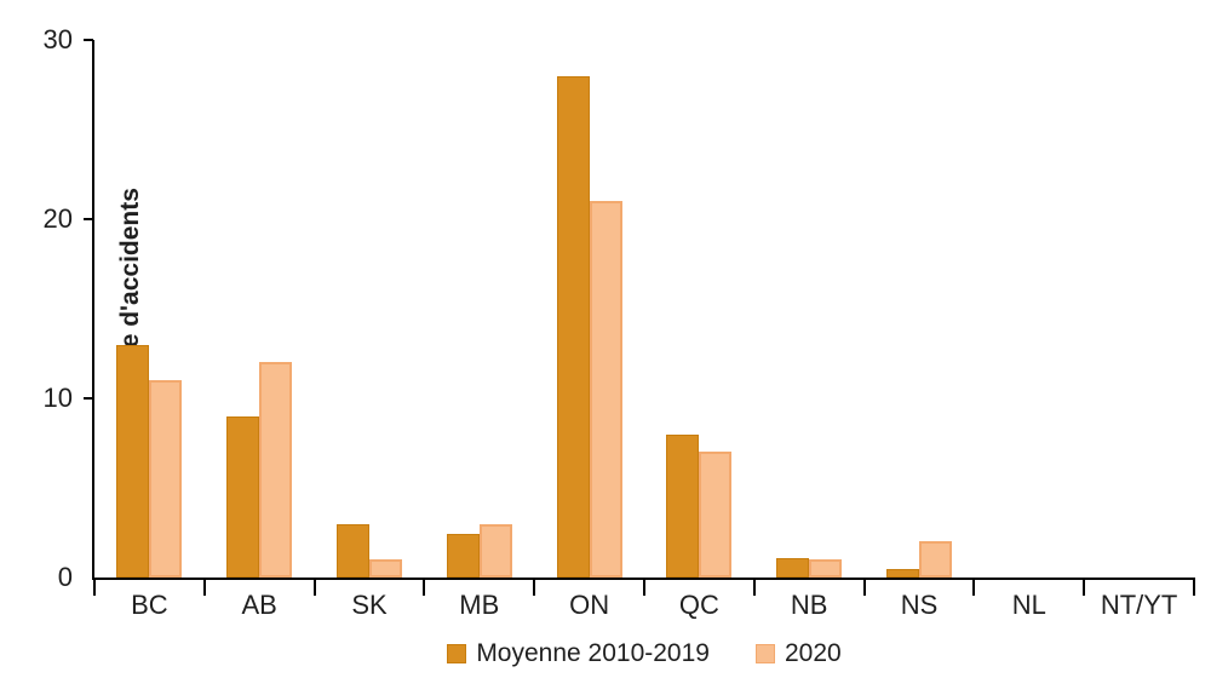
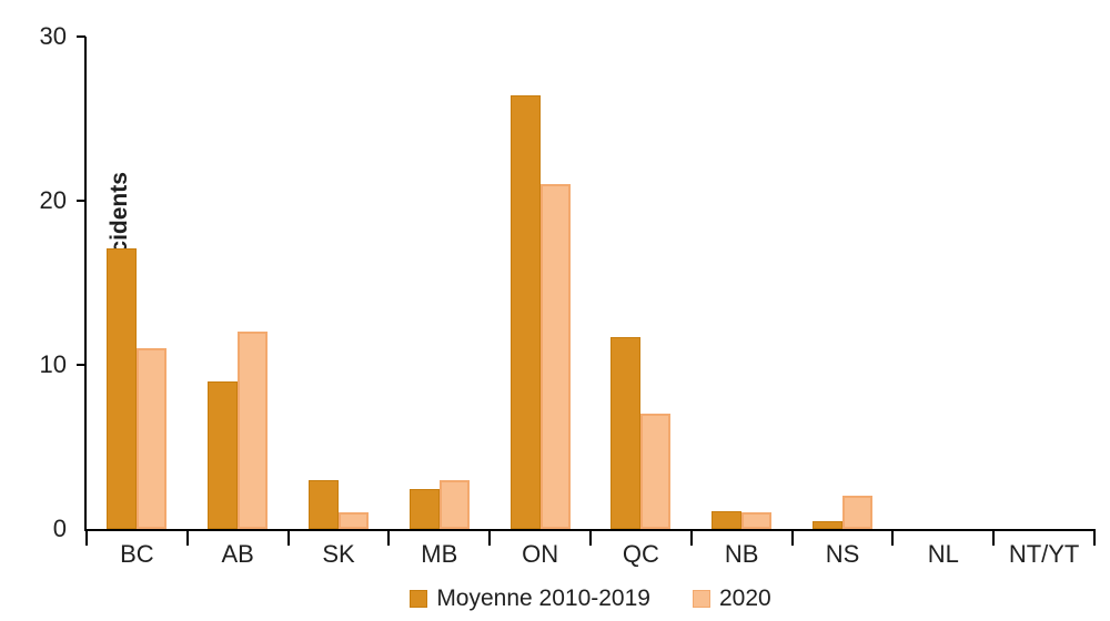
Moyenne 2010-2019/BC: 13.0 -> 17.1
Moyenne 2010-2019/ON: 28.0 -> 26.4
Moyenne 2010-2019/QC: 8.0 -> 11.7
